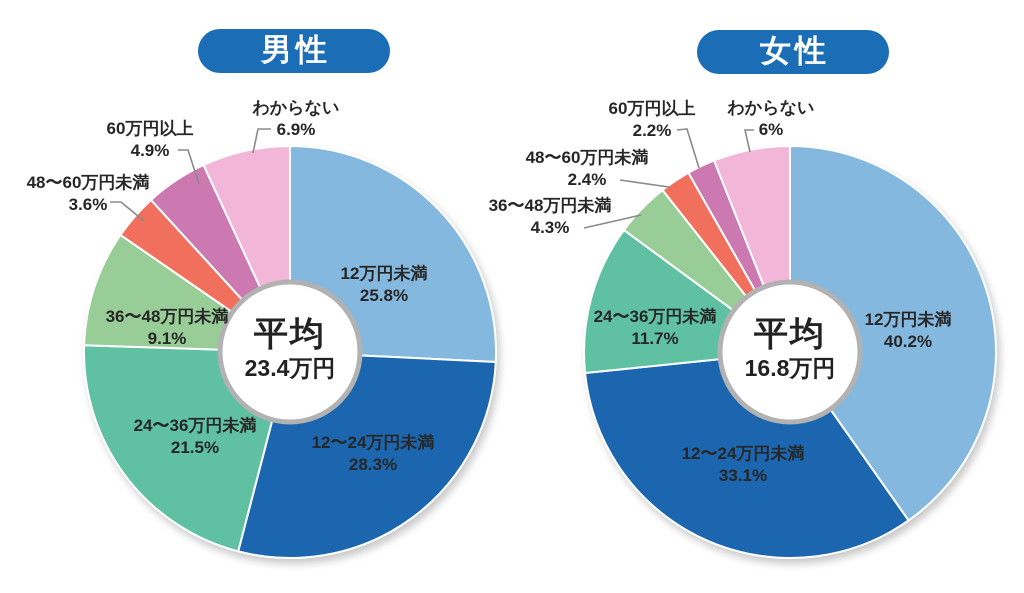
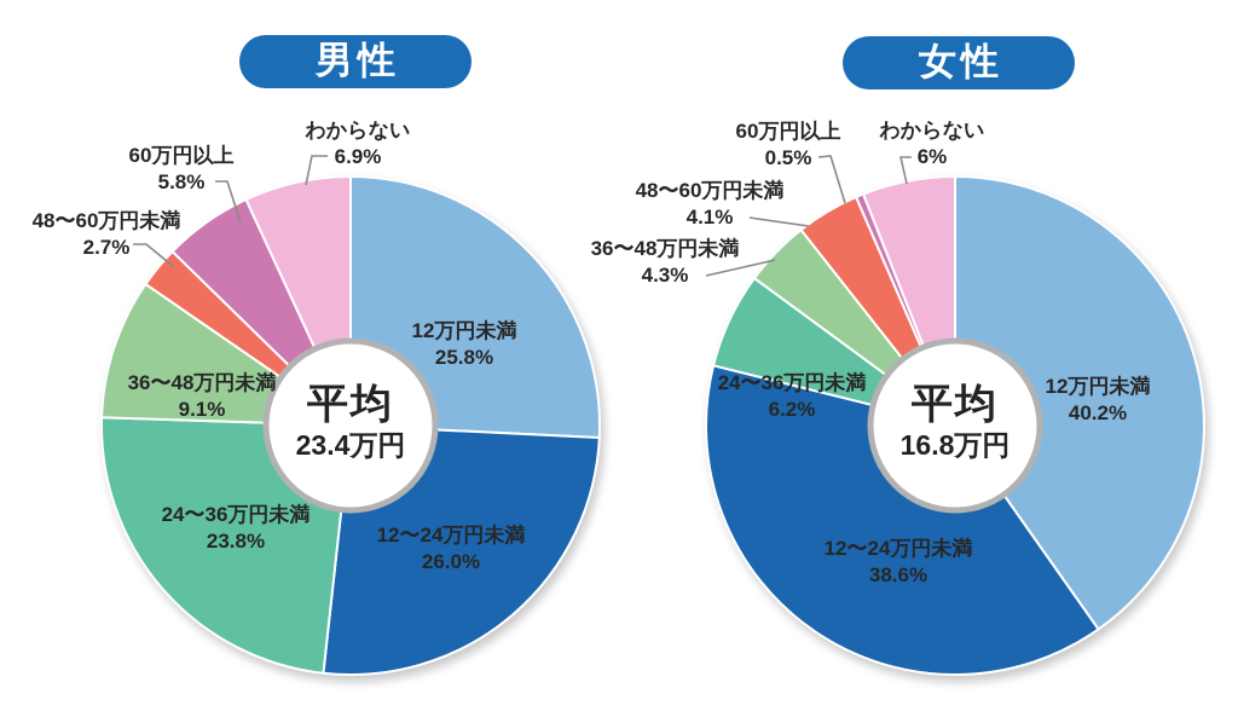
男性/12〜24万円未満: 28.3% -> 26.0%
男性/24〜36万円未満: 21.5% -> 23.8%
男性/48〜60万円未満: 3.6% -> 2.7%
男性/60万円以上: 4.9% -> 5.8%
女性/12〜24万円未満: 33.1% -> 38.6%
女性/24〜36万円未満: 11.7% -> 6.2%
女性/48〜60万円未満: 2.4% -> 4.1%
女性/60万円以上: 2.2% -> 0.5%
